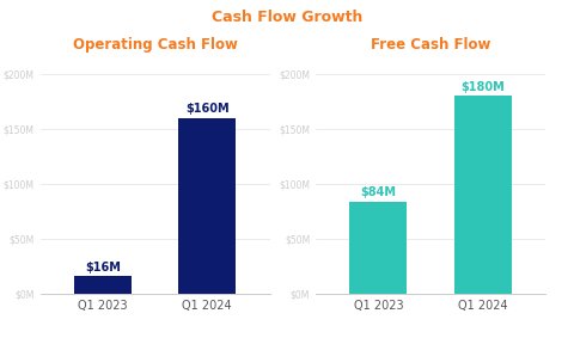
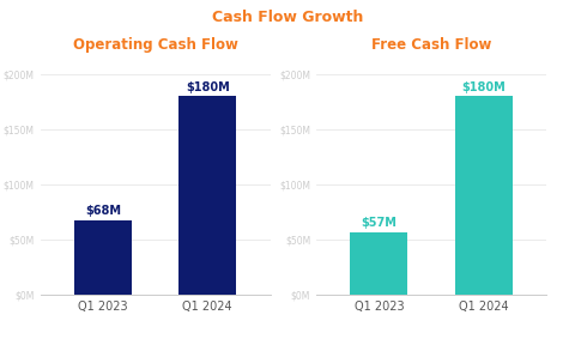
Operating Cash Flow/Q1 2023: $16M -> $68M
Operating Cash Flow/Q1 2024: $160M -> $180M
Free Cash Flow/Q1 2023: $84M -> $57M
